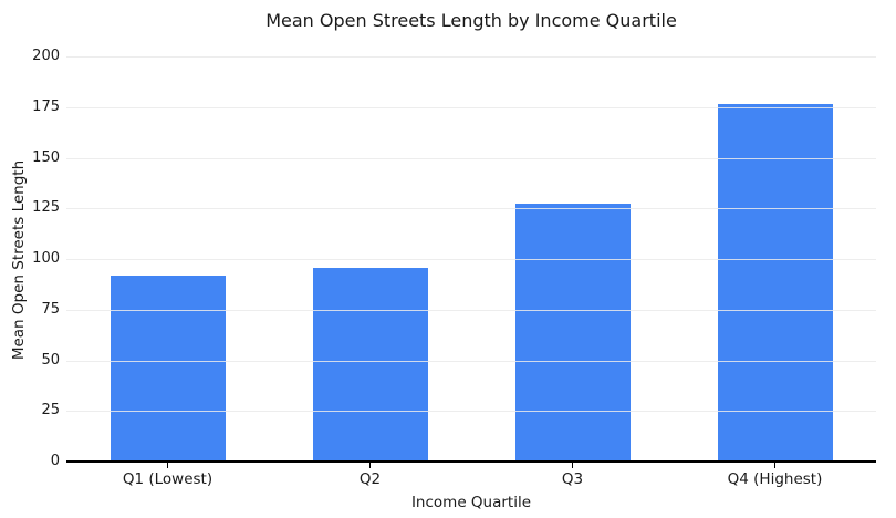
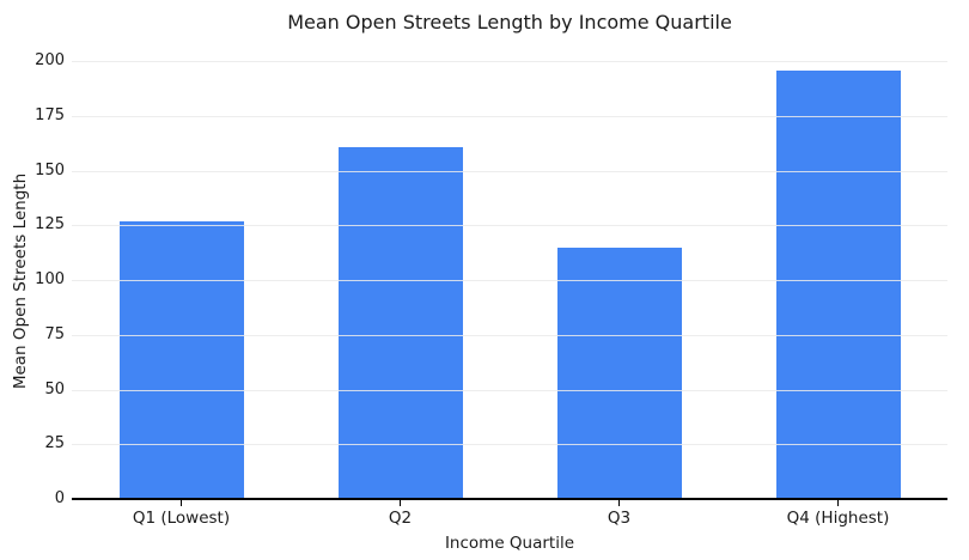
Q1 (Lowest): 91 -> 126
Q2: 95 -> 160
Q3: 127 -> 114
Q4 (Highest): 176 -> 195
